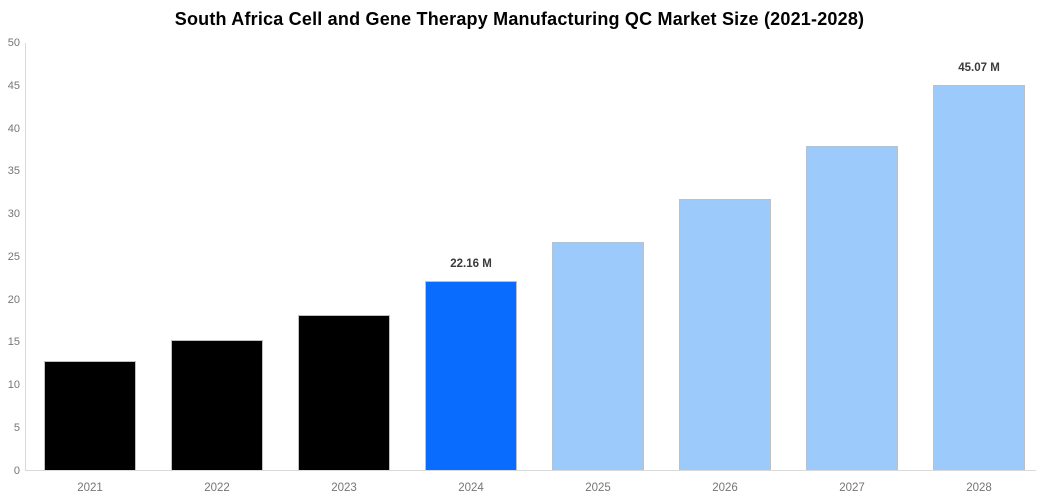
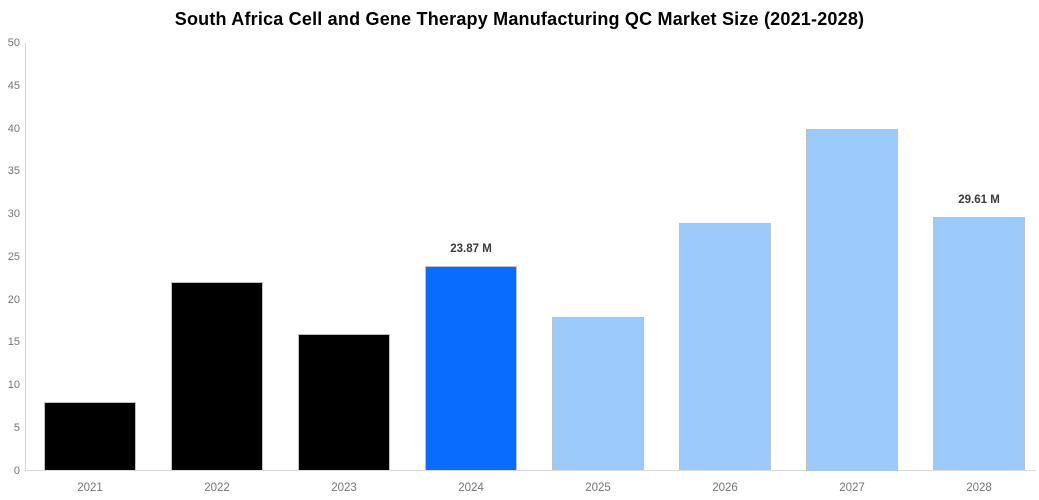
2021: 13 -> 8
2022: 15 -> 22
2023: 18 -> 16
2024: 22.16 -> 23.87
2025: 27 -> 18
2026: 32 -> 29
2027: 38 -> 40
2028: 45.07 -> 29.61
